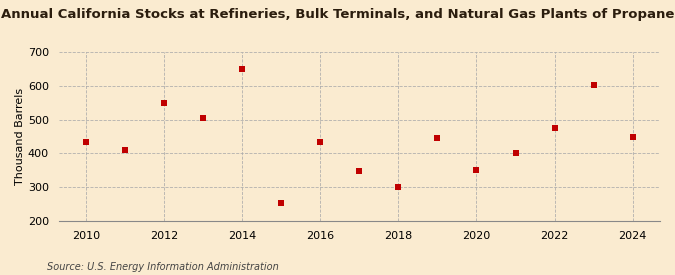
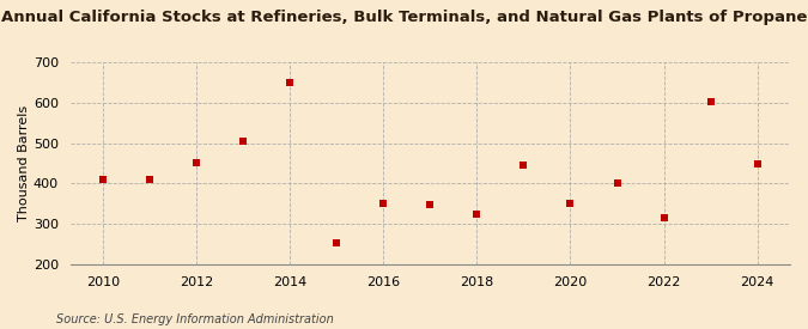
2010: 435 -> 410
2012: 550 -> 452
2016: 435 -> 350
2018: 300 -> 325
2022: 475 -> 315
